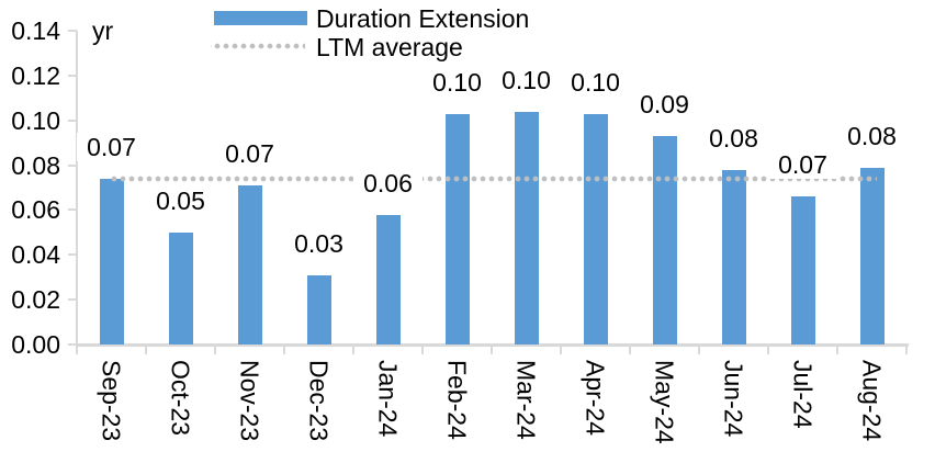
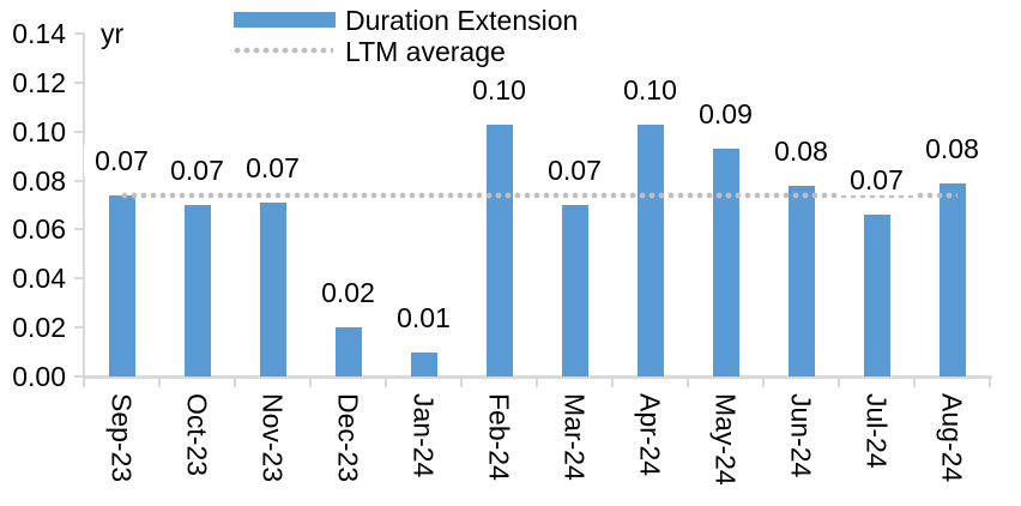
Oct-23: 0.05 -> 0.07
Dec-23: 0.03 -> 0.02
Jan-24: 0.06 -> 0.01
Mar-24: 0.10 -> 0.07
